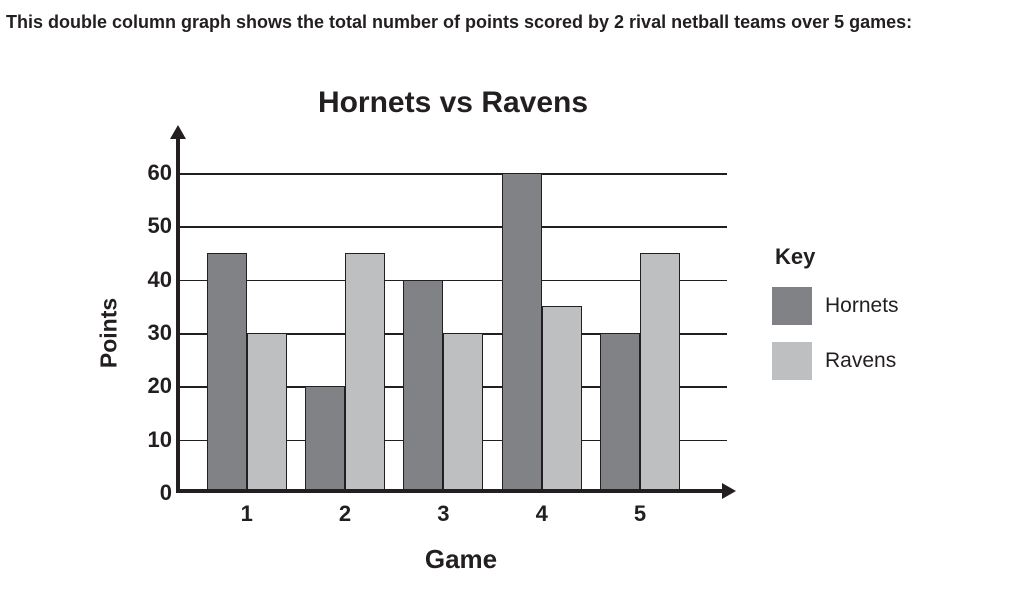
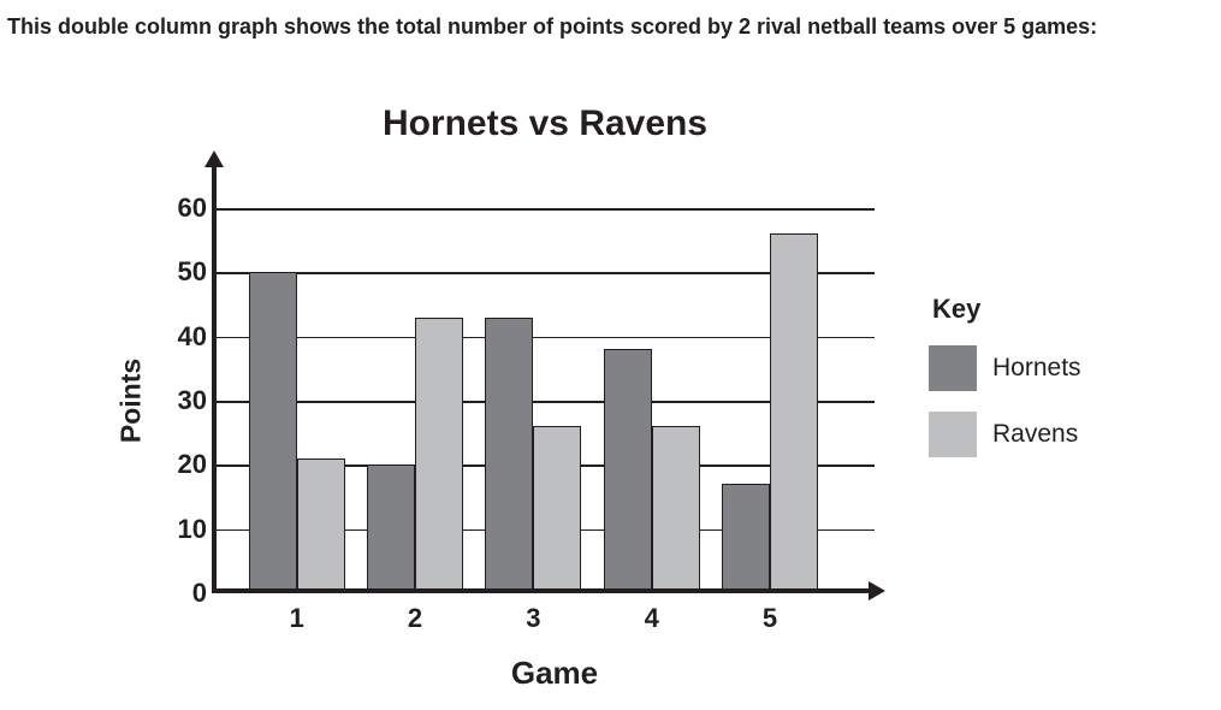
Hornets/1: 45 -> 50
Ravens/1: 30 -> 21
Ravens/2: 45 -> 43
Hornets/3: 40 -> 43
Ravens/3: 30 -> 26
Hornets/4: 60 -> 38
Ravens/4: 35 -> 26
Hornets/5: 30 -> 17
Ravens/5: 45 -> 56
